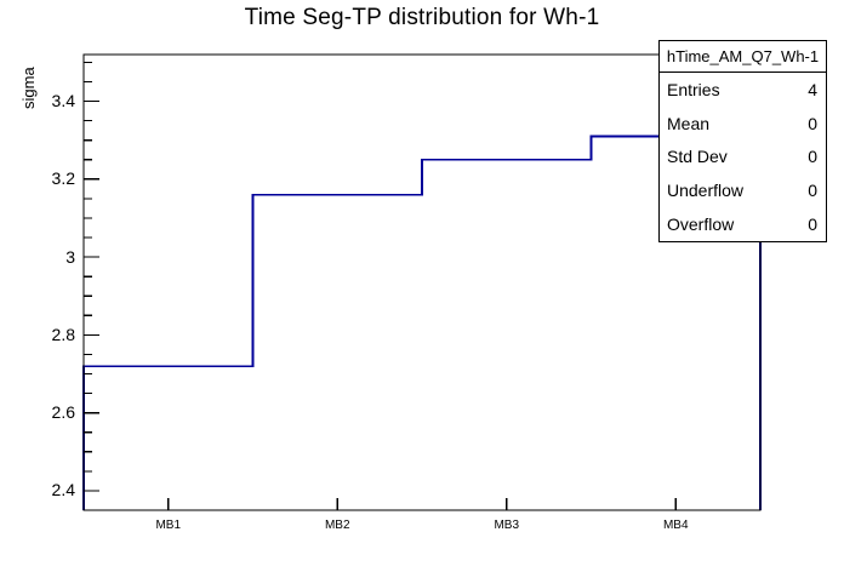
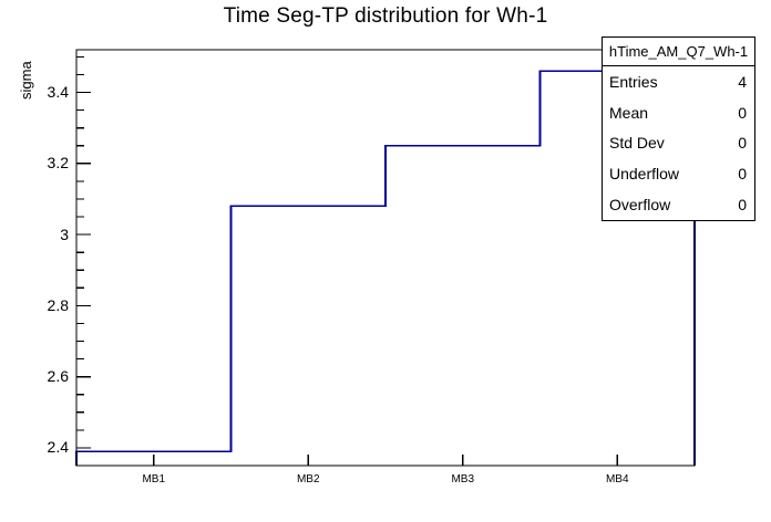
MB1: 2.72 -> 2.39
MB2: 3.16 -> 3.08
MB4: 3.31 -> 3.46
